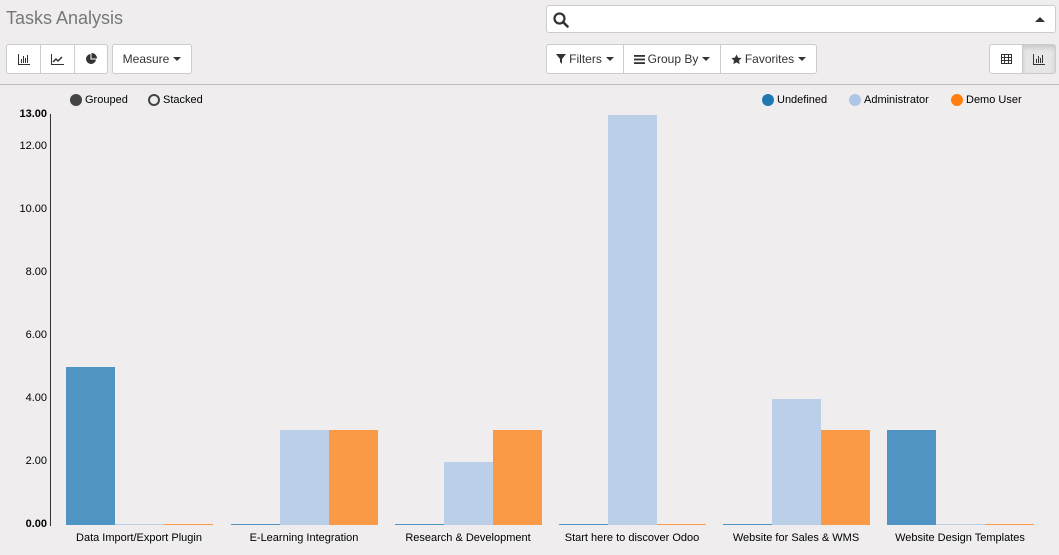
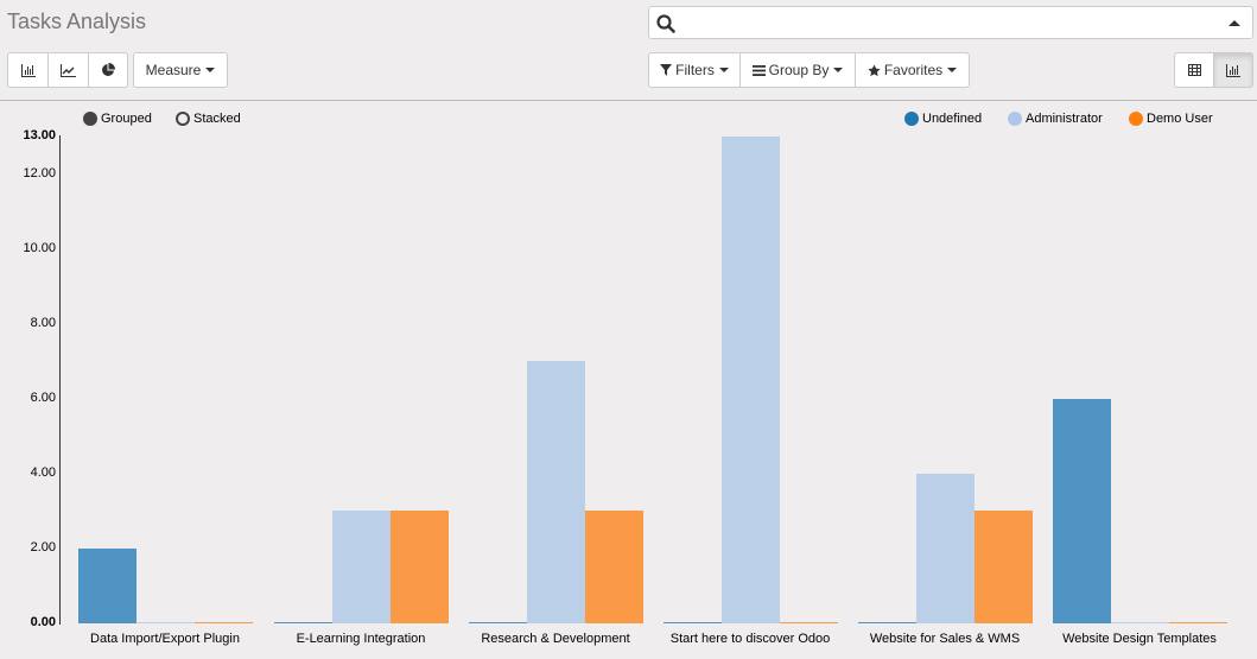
Undefined/Data Import/Export Plugin: 5 -> 2
Administrator/Research & Development: 2 -> 7
Undefined/Website Design Templates: 3 -> 6
